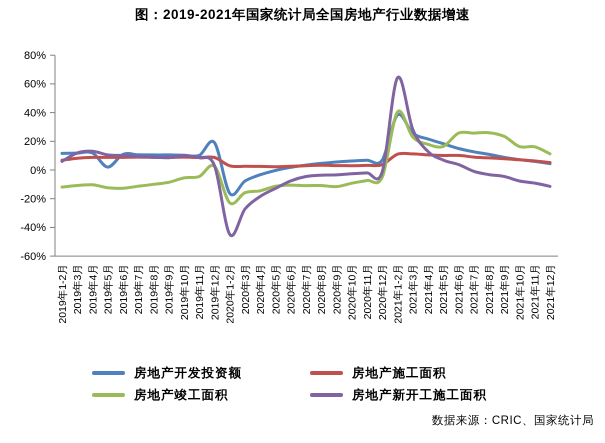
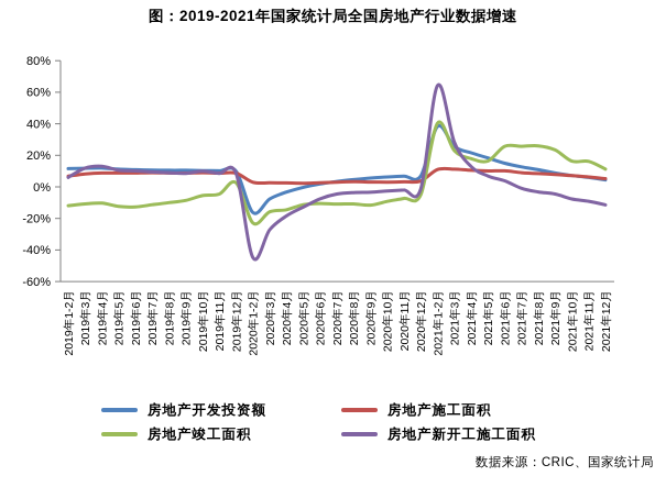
房地产开发投资额/2019年5月: 2% -> 11%
房地产开发投资额/2019年12月: 19% -> 10%
房地产新开工施工面积/2019年12月: 3% -> 8%
